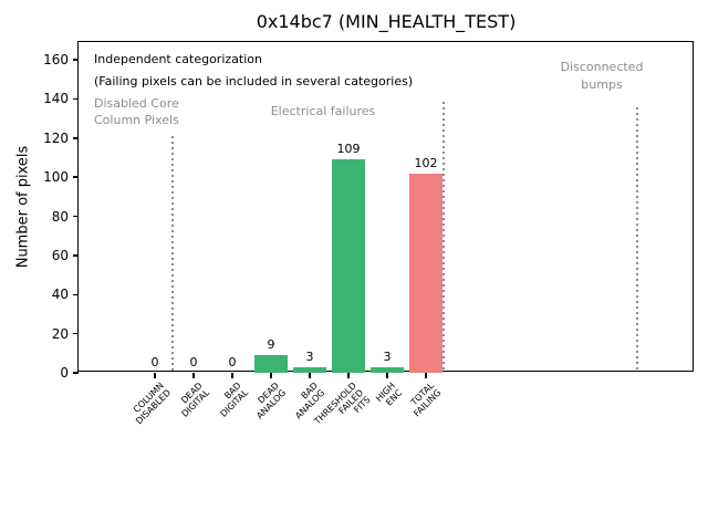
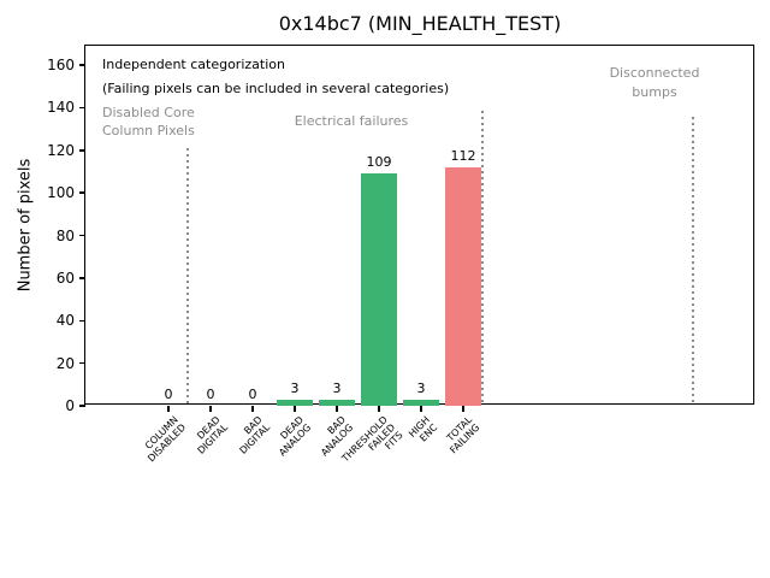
DEAD ANALOG: 9 -> 3
TOTAL FAILING: 102 -> 112
